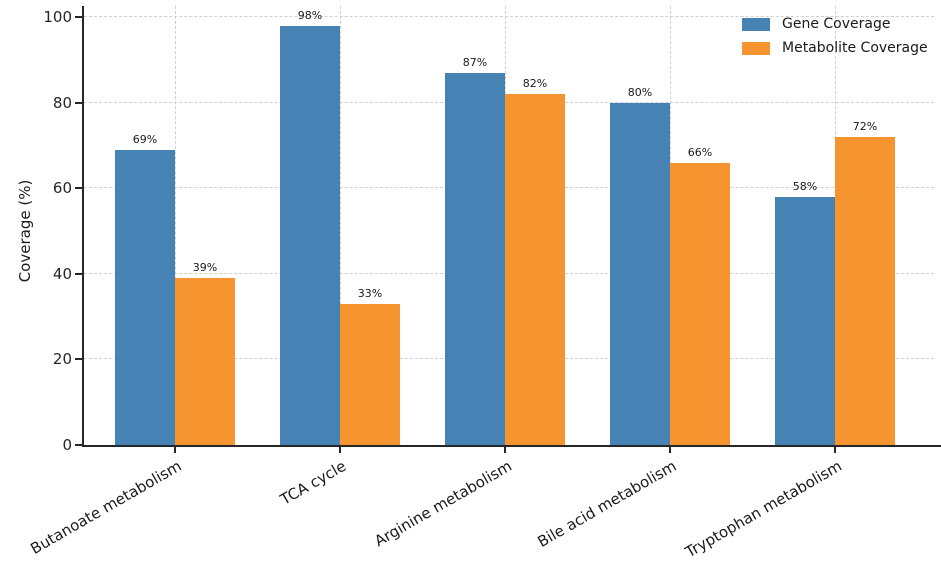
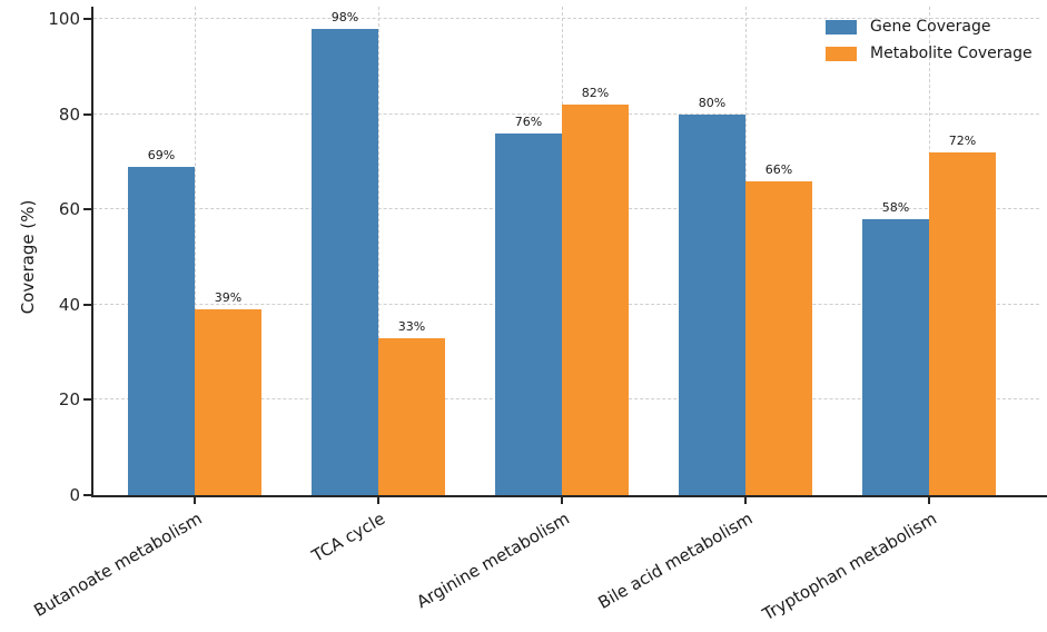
Gene Coverage/Arginine metabolism: 87% -> 76%
